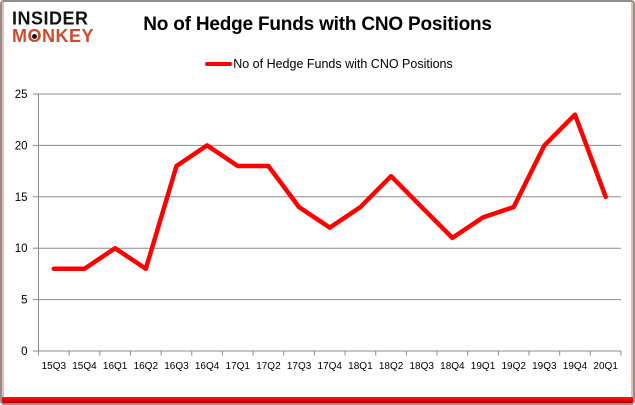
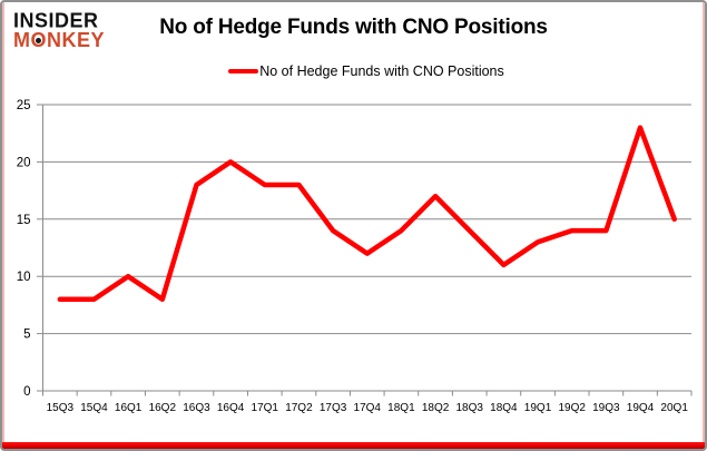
19Q3: 20 -> 14
